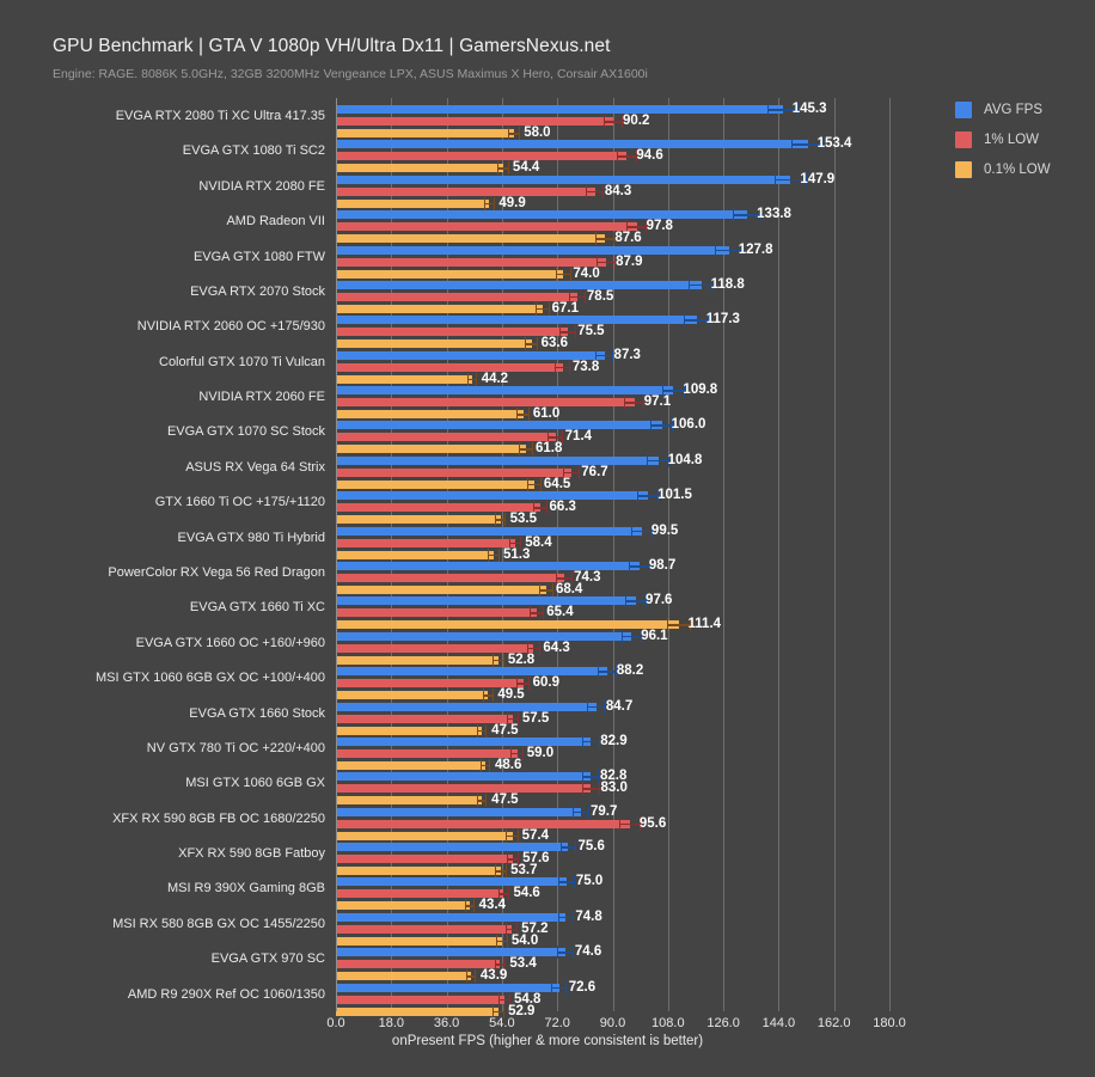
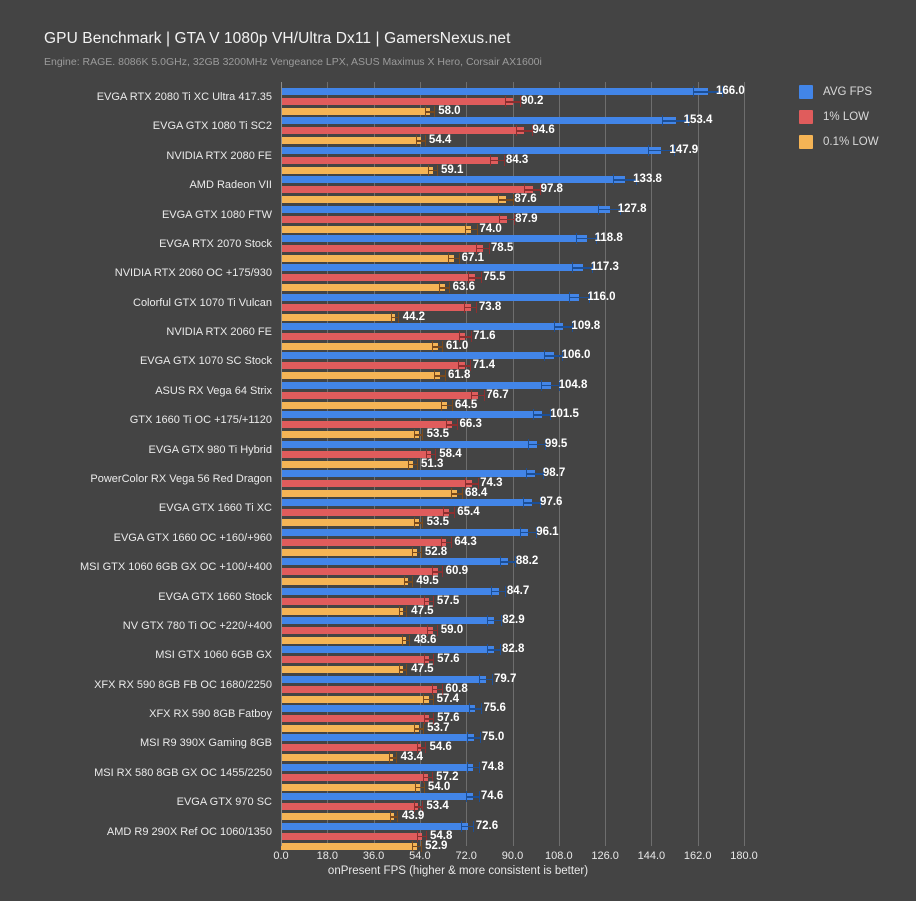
AVG FPS/EVGA RTX 2080 Ti XC Ultra 417.35: 145.3 -> 166.0
0.1% LOW/NVIDIA RTX 2080 FE: 49.9 -> 59.1
AVG FPS/Colorful GTX 1070 Ti Vulcan: 87.3 -> 116.0
1% LOW/NVIDIA RTX 2060 FE: 97.1 -> 71.6
0.1% LOW/EVGA GTX 1660 Ti XC: 111.4 -> 53.5
1% LOW/MSI GTX 1060 6GB GX: 83.0 -> 57.6
1% LOW/XFX RX 590 8GB FB OC 1680/2250: 95.6 -> 60.8
